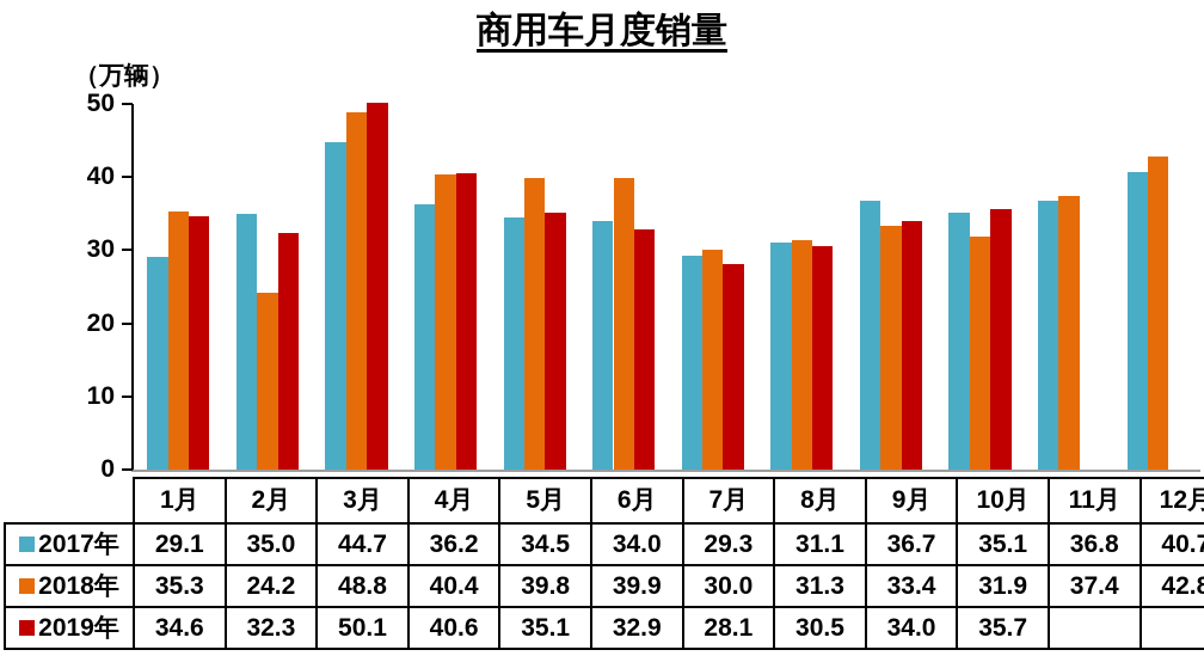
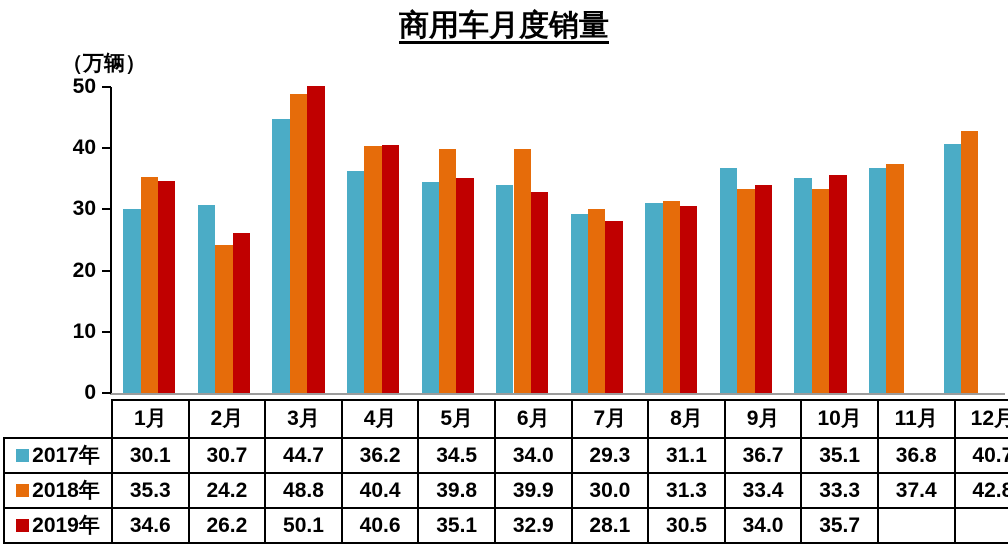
2017年/1月: 29.1 -> 30.1
2017年/2月: 35.0 -> 30.7
2019年/2月: 32.3 -> 26.2
2018年/10月: 31.9 -> 33.3
